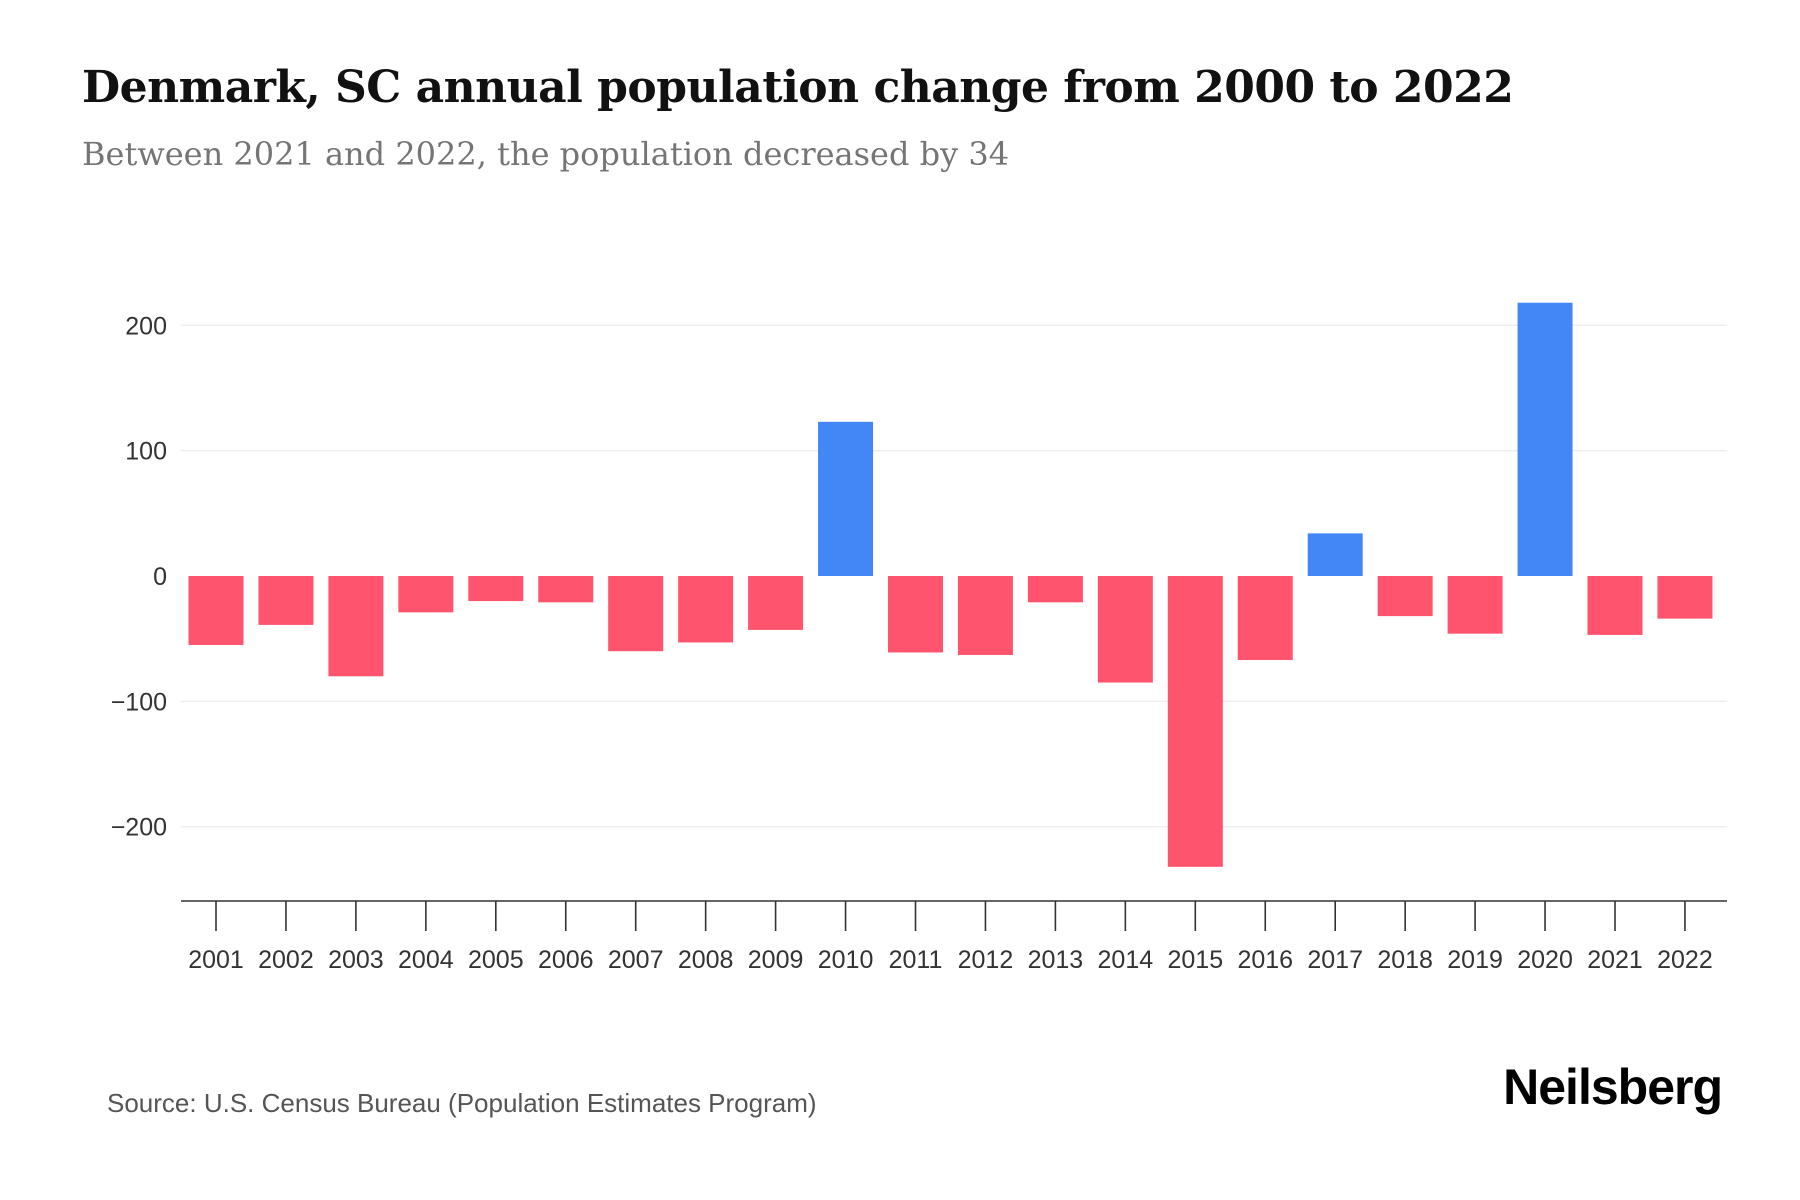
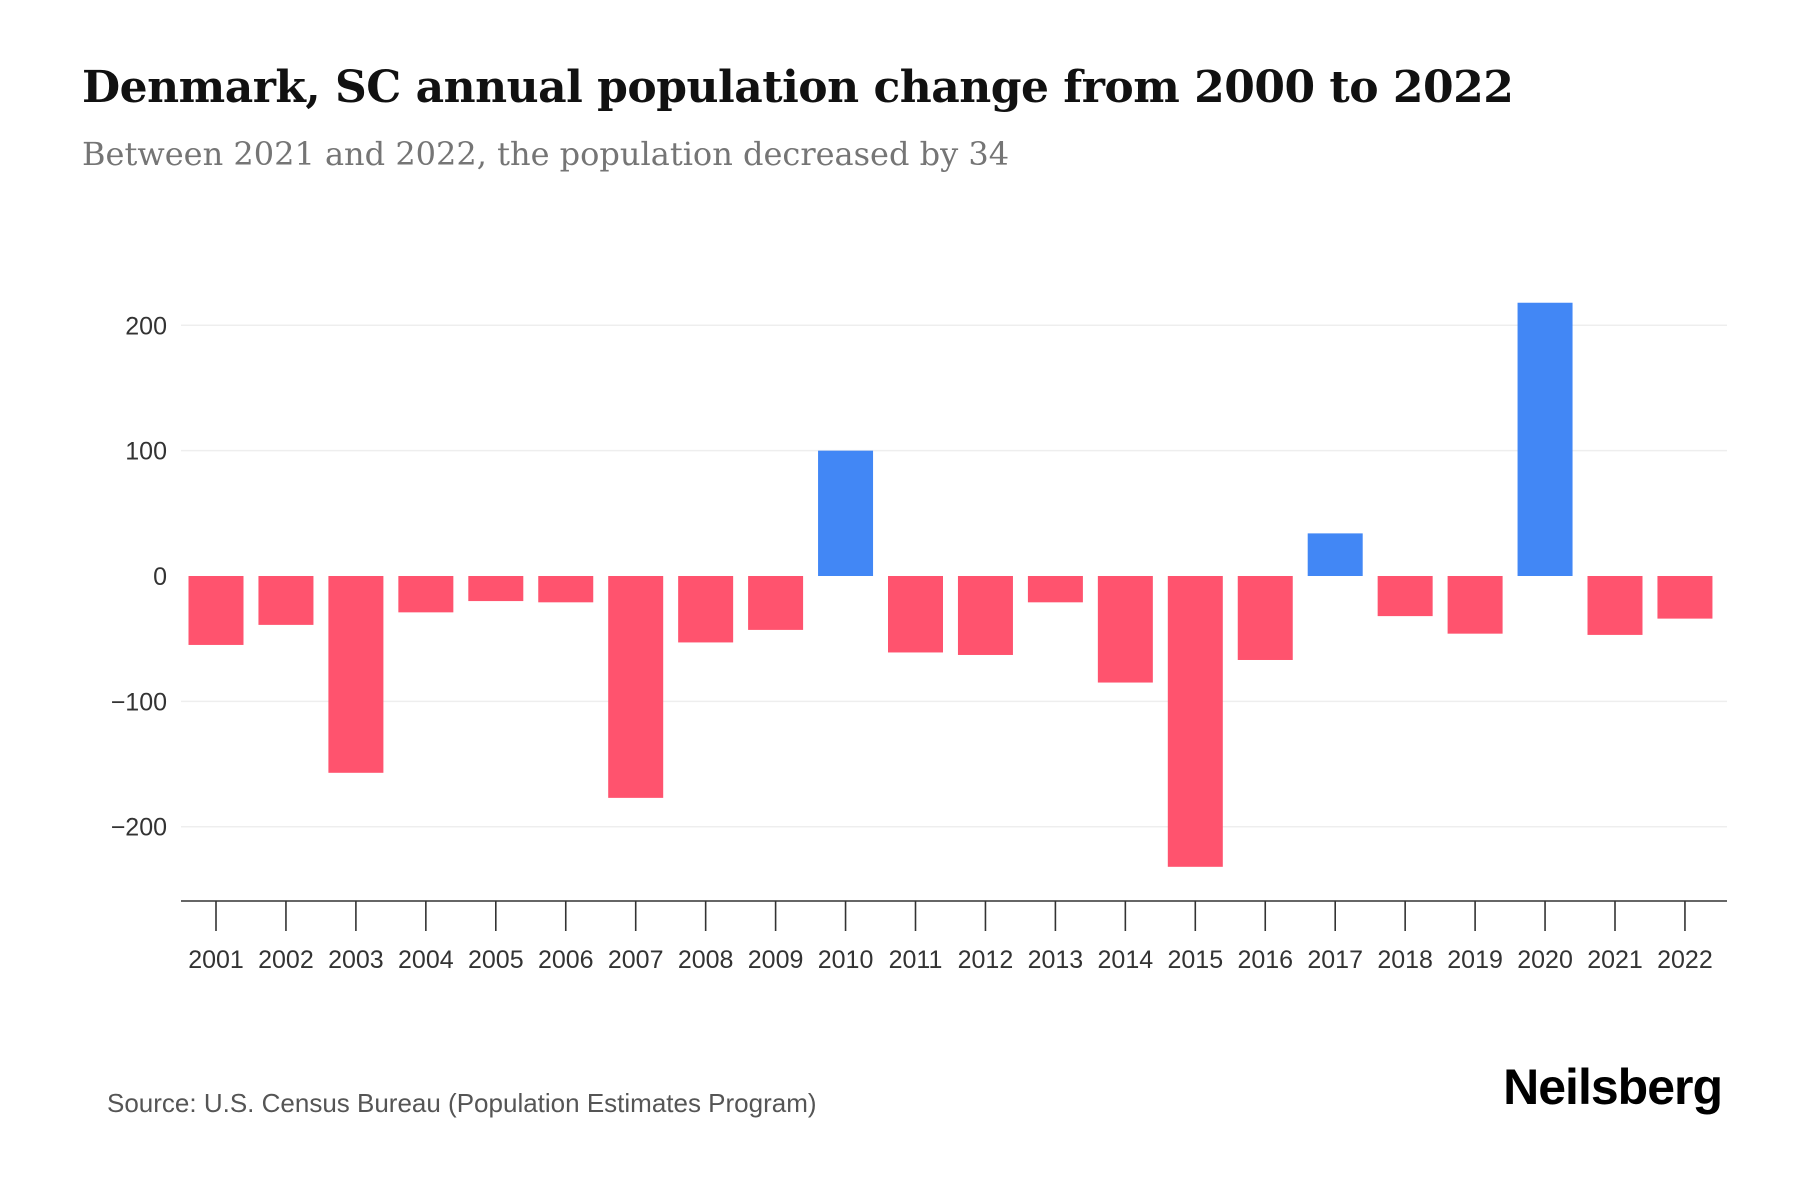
2003: -80 -> -157
2007: -60 -> -177
2010: 123 -> 100
